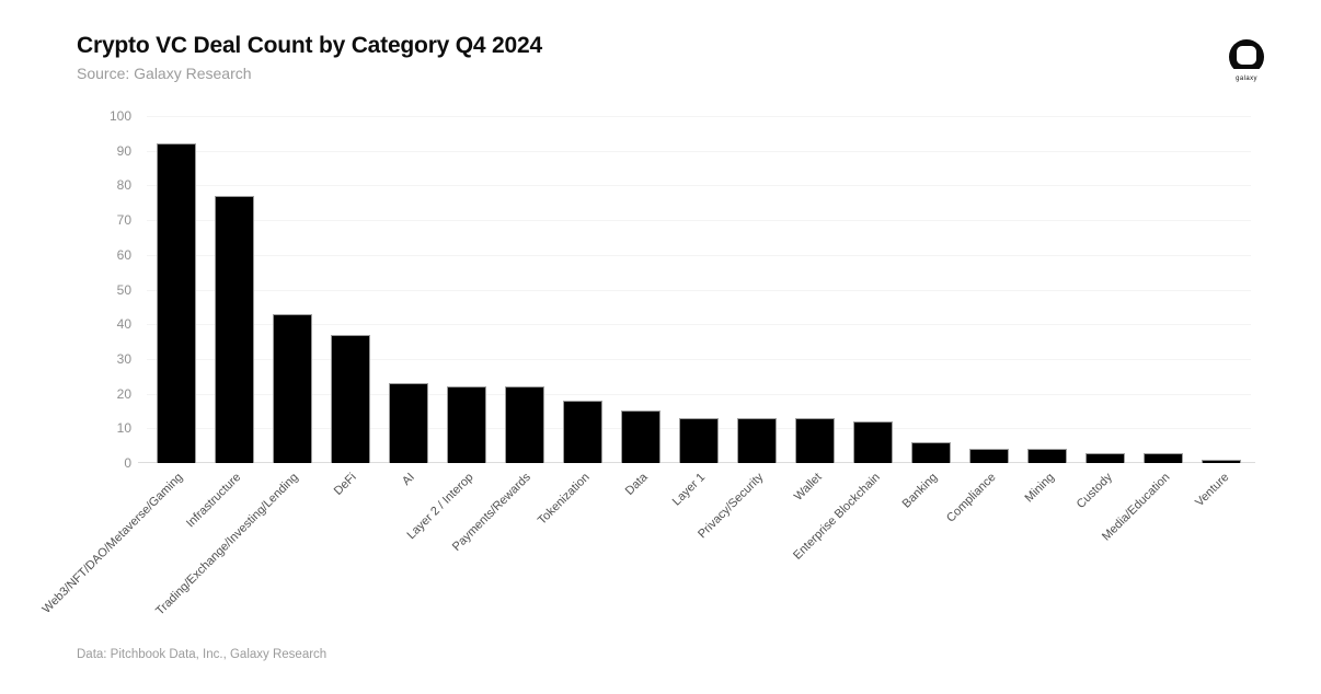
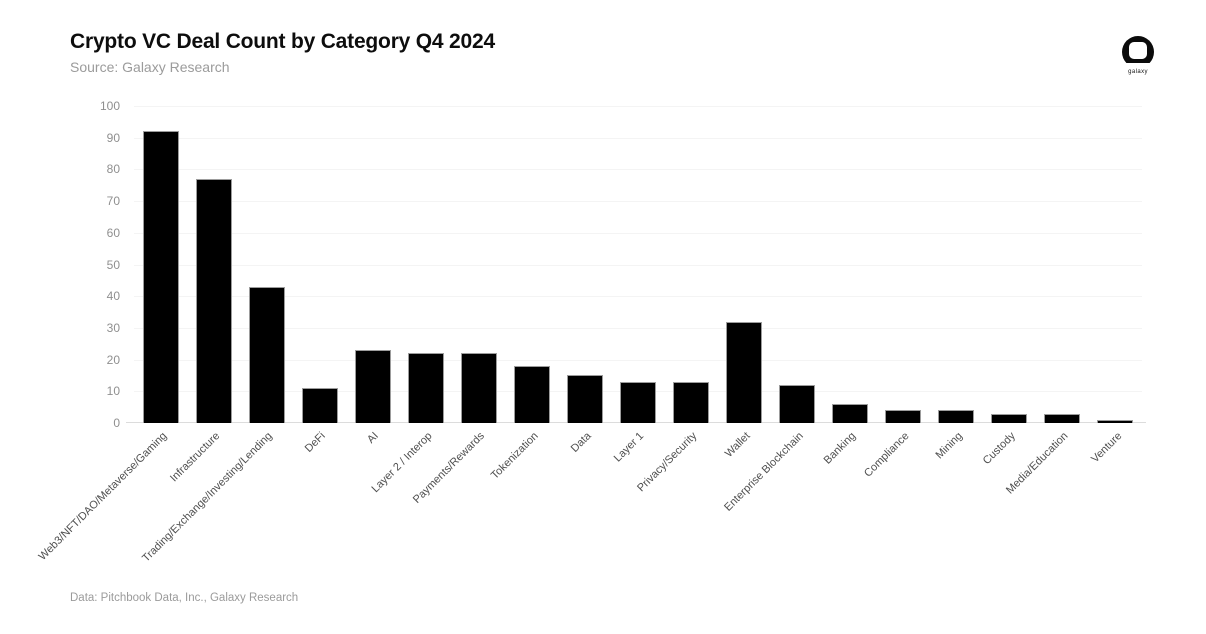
DeFi: 37 -> 11
Wallet: 13 -> 32
